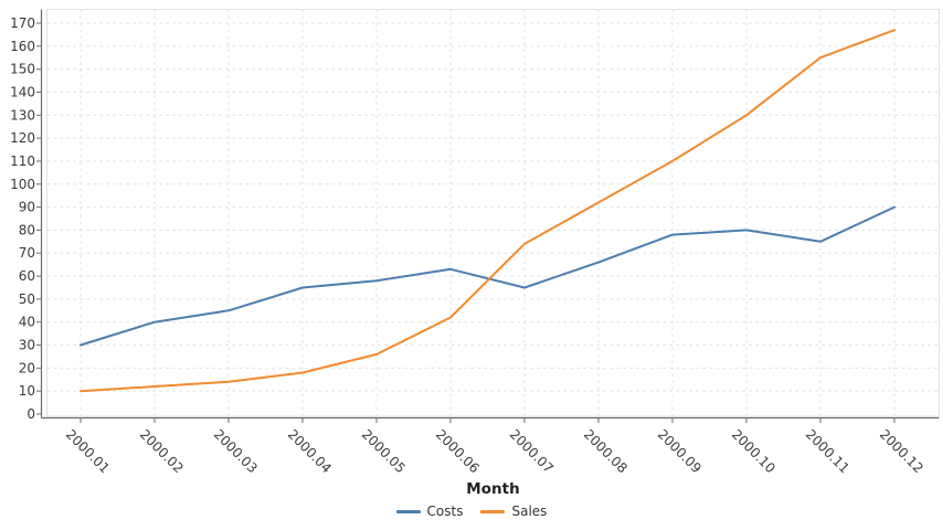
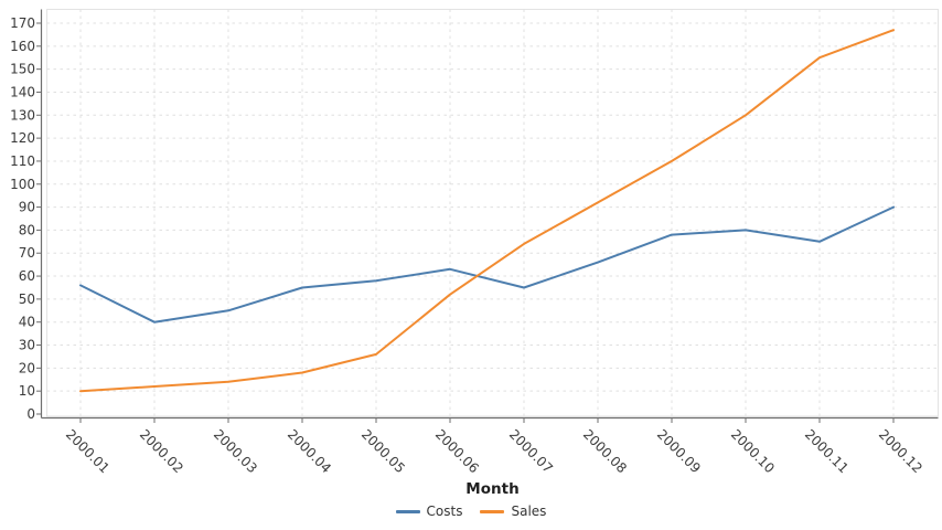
Costs/2000.01: 30 -> 56
Sales/2000.06: 42 -> 52
